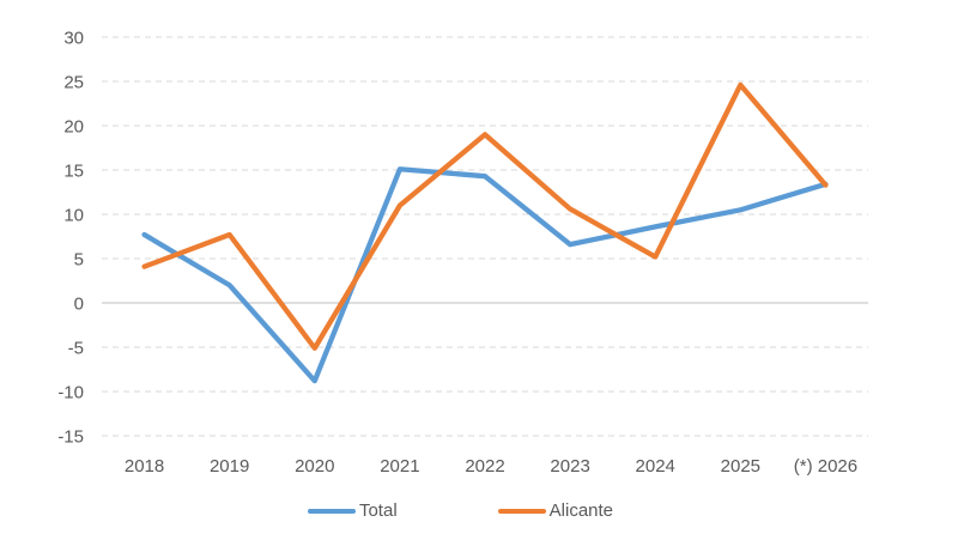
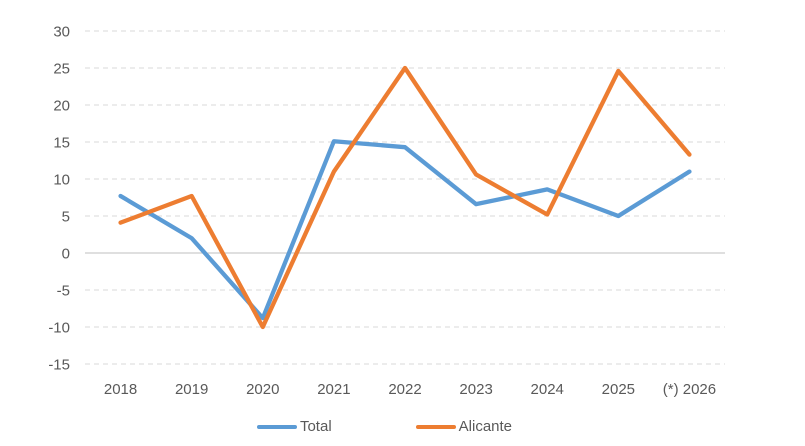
Alicante/2020: -5 -> -10
Alicante/2022: 19 -> 25
Total/2025: 10 -> 5
Total/(*) 2026: 13 -> 11
